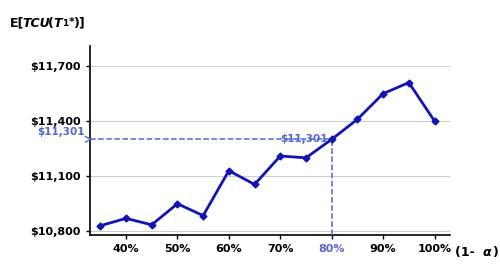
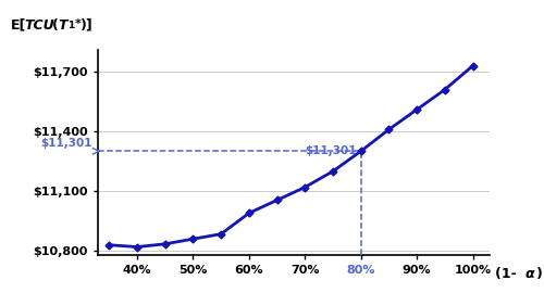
40%: $10,870 -> $10,820
50%: $10,950 -> $10,860
60%: $11,130 -> $10,990
70%: $11,210 -> $11,120
90%: $11,550 -> $11,510
100%: $11,400 -> $11,730
